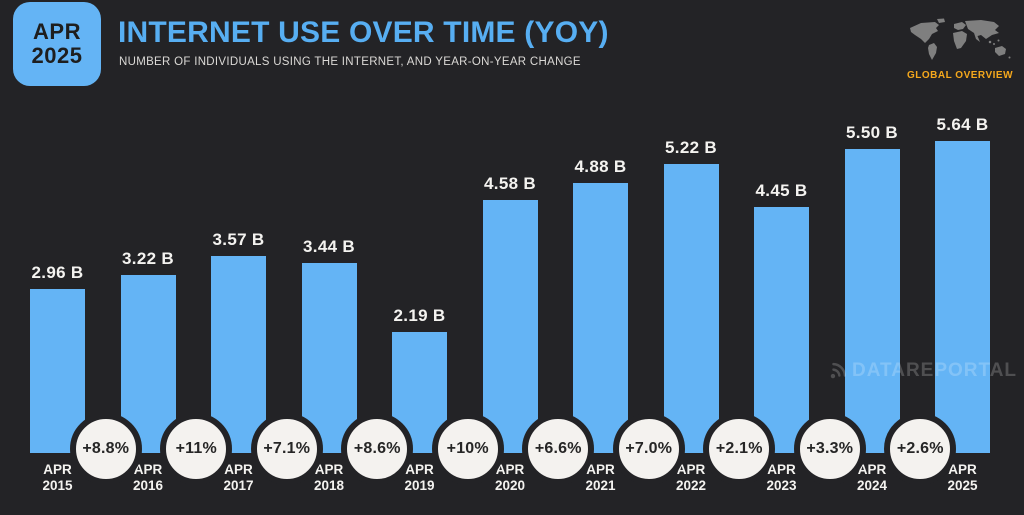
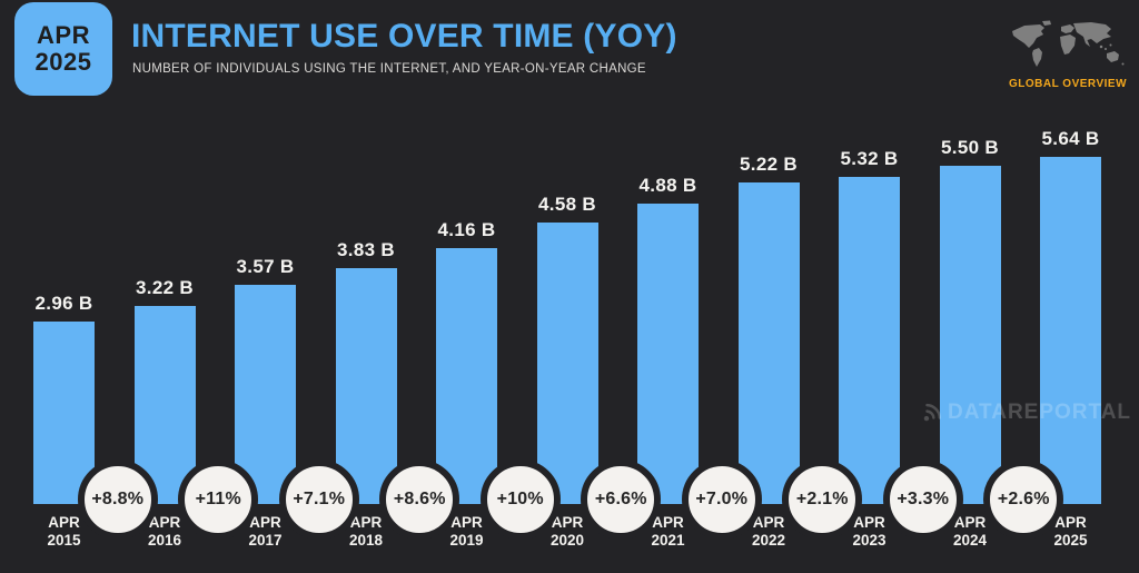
APR 2018: 3.44 -> 3.83
APR 2019: 2.19 -> 4.16
APR 2023: 4.45 -> 5.32
